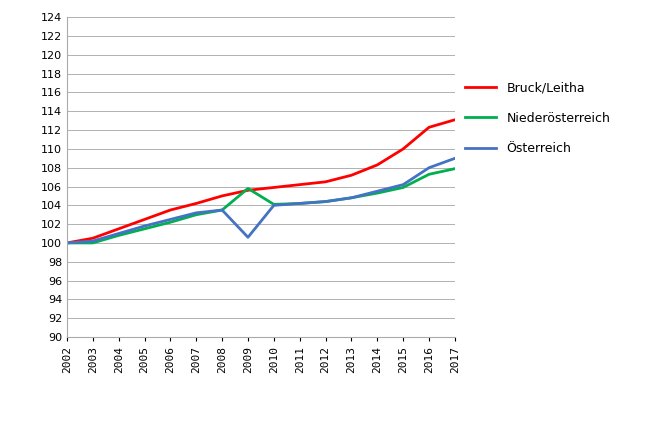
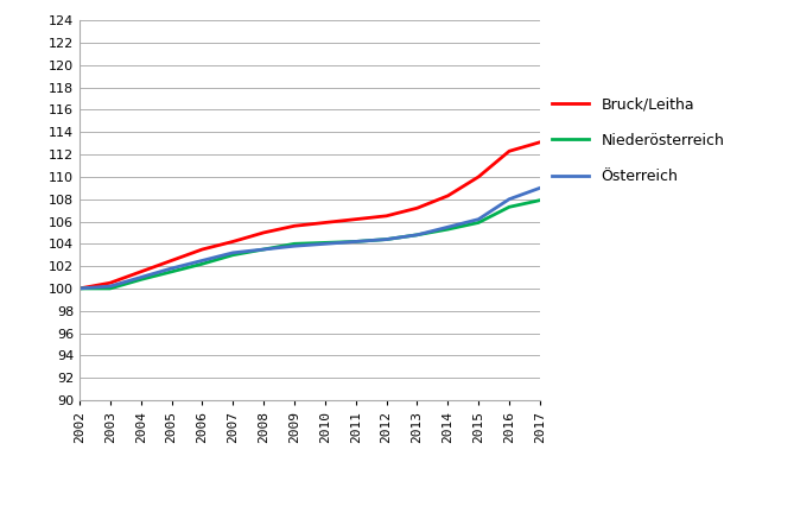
Niederösterreich/2009: 105.8 -> 104.0
Österreich/2009: 100.6 -> 103.8
